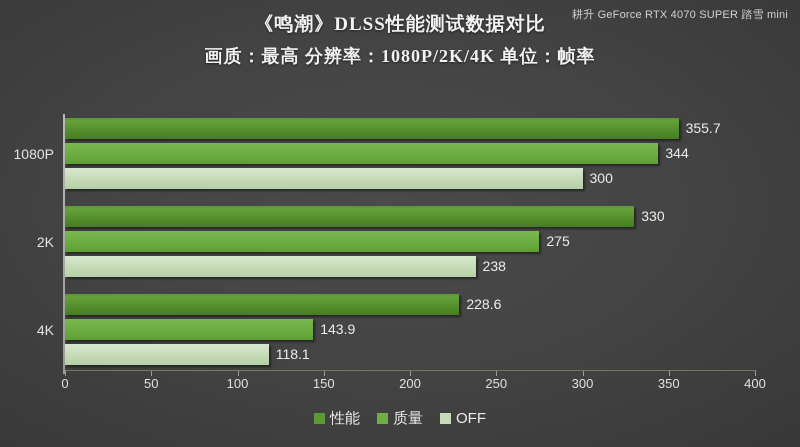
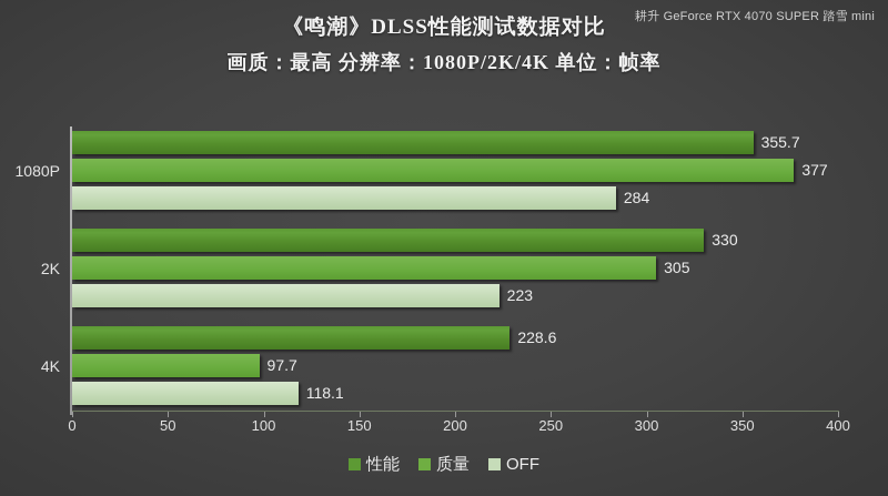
质量/1080P: 344 -> 377
OFF/1080P: 300 -> 284
质量/2K: 275 -> 305
OFF/2K: 238 -> 223
质量/4K: 143.9 -> 97.7
